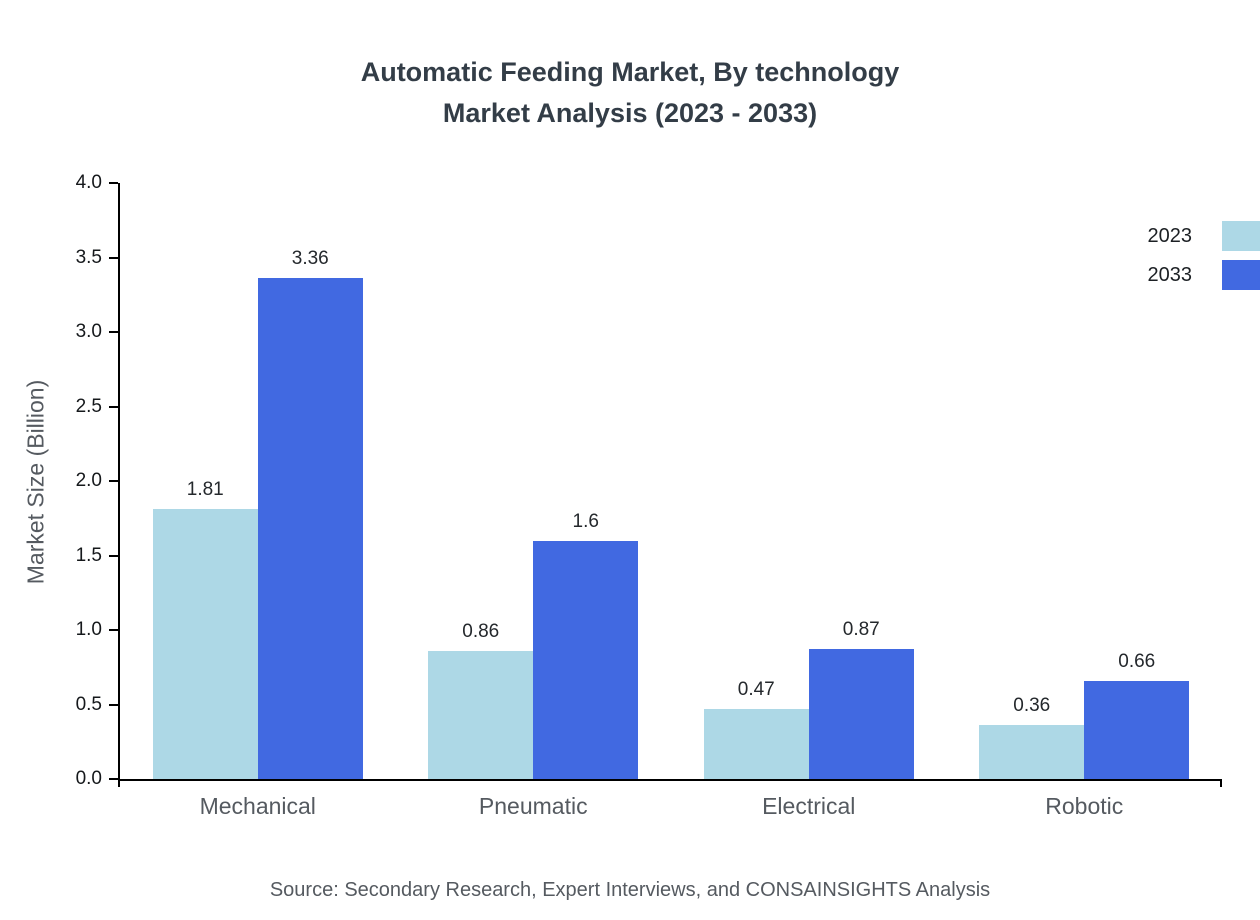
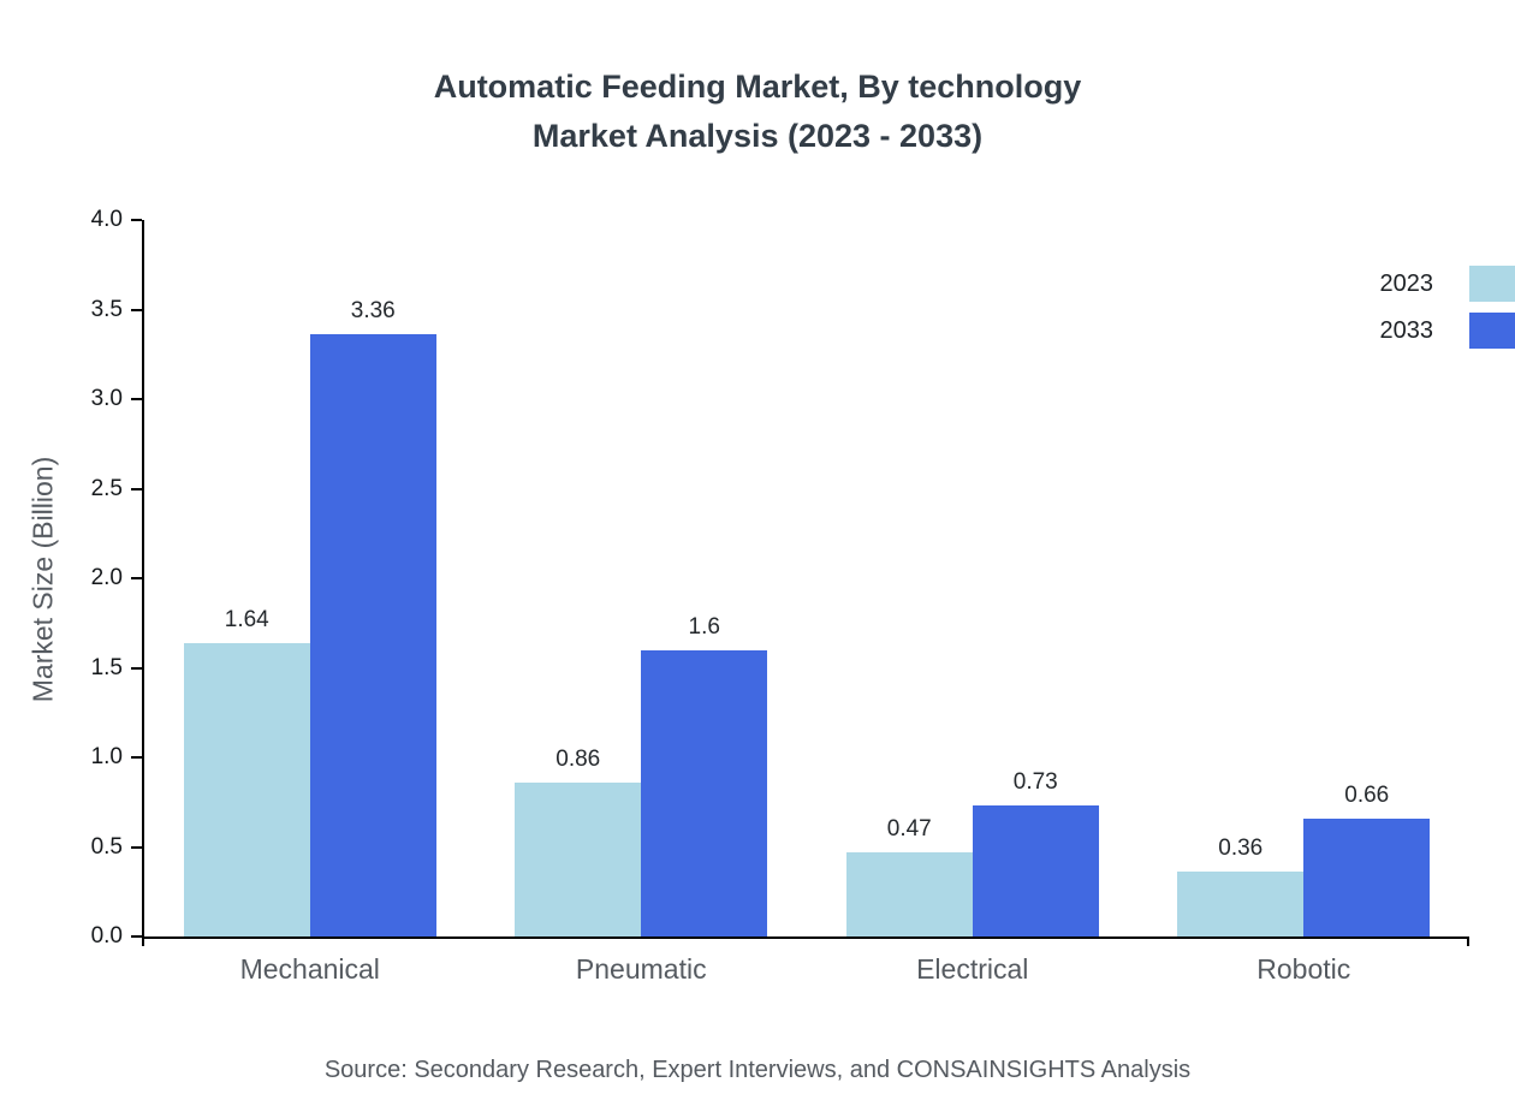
2023/Mechanical: 1.81 -> 1.64
2033/Electrical: 0.87 -> 0.73
